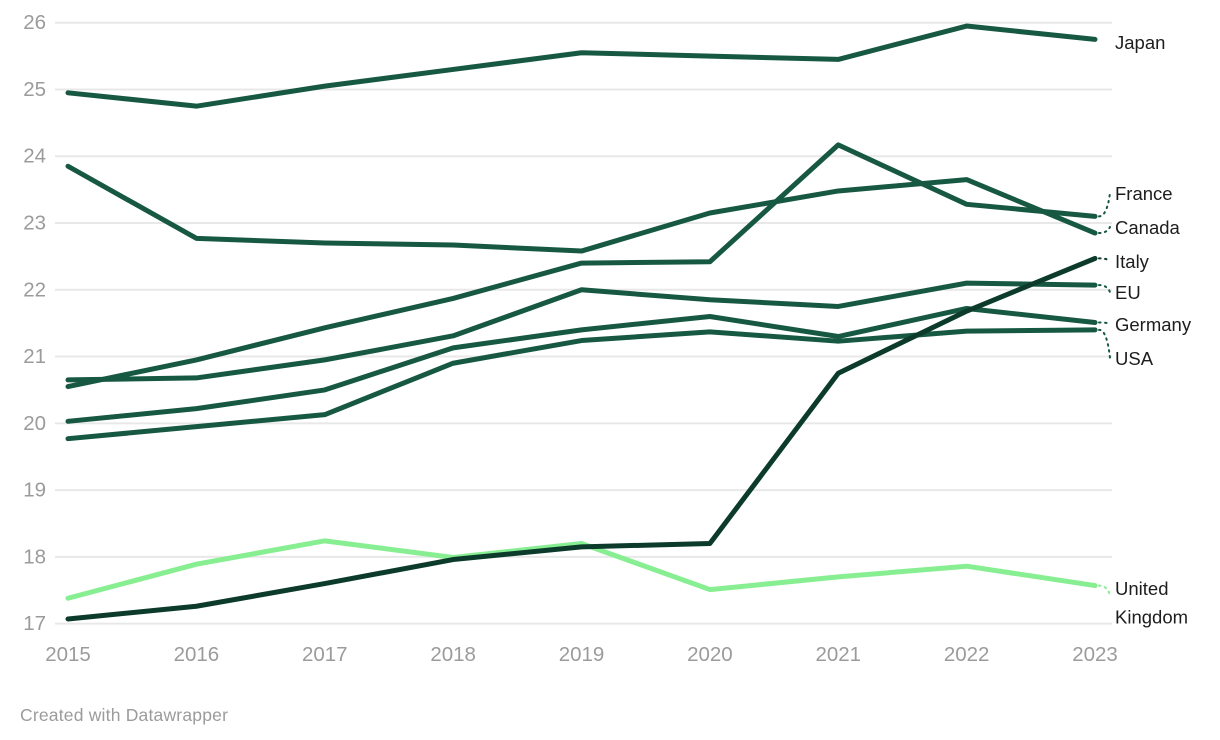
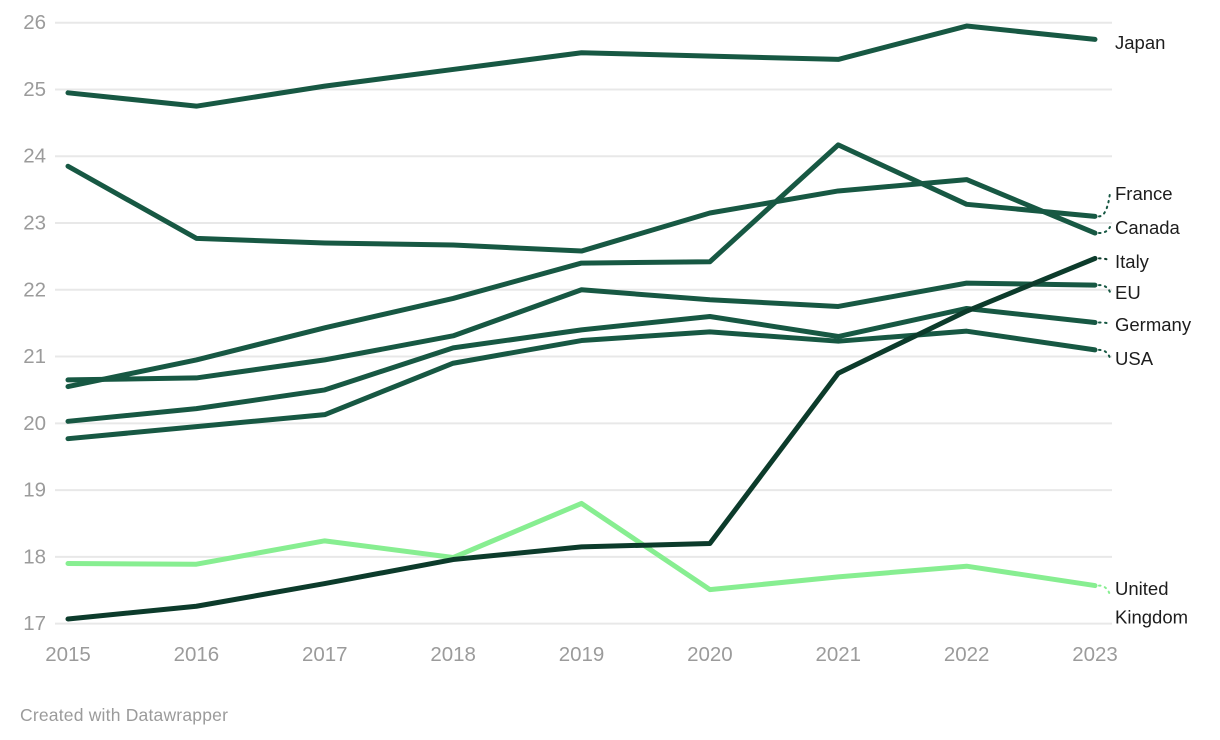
United Kingdom/2015: 17.4 -> 17.9
United Kingdom/2019: 18.2 -> 18.8
USA/2023: 21.4 -> 21.1
